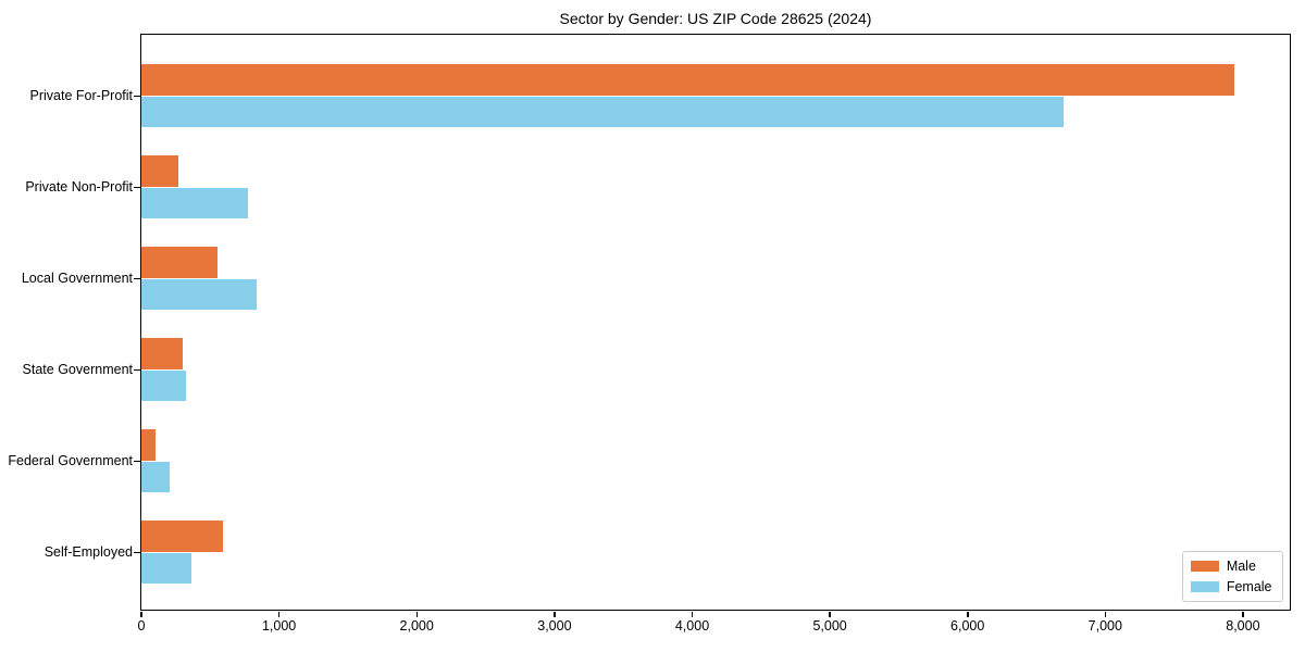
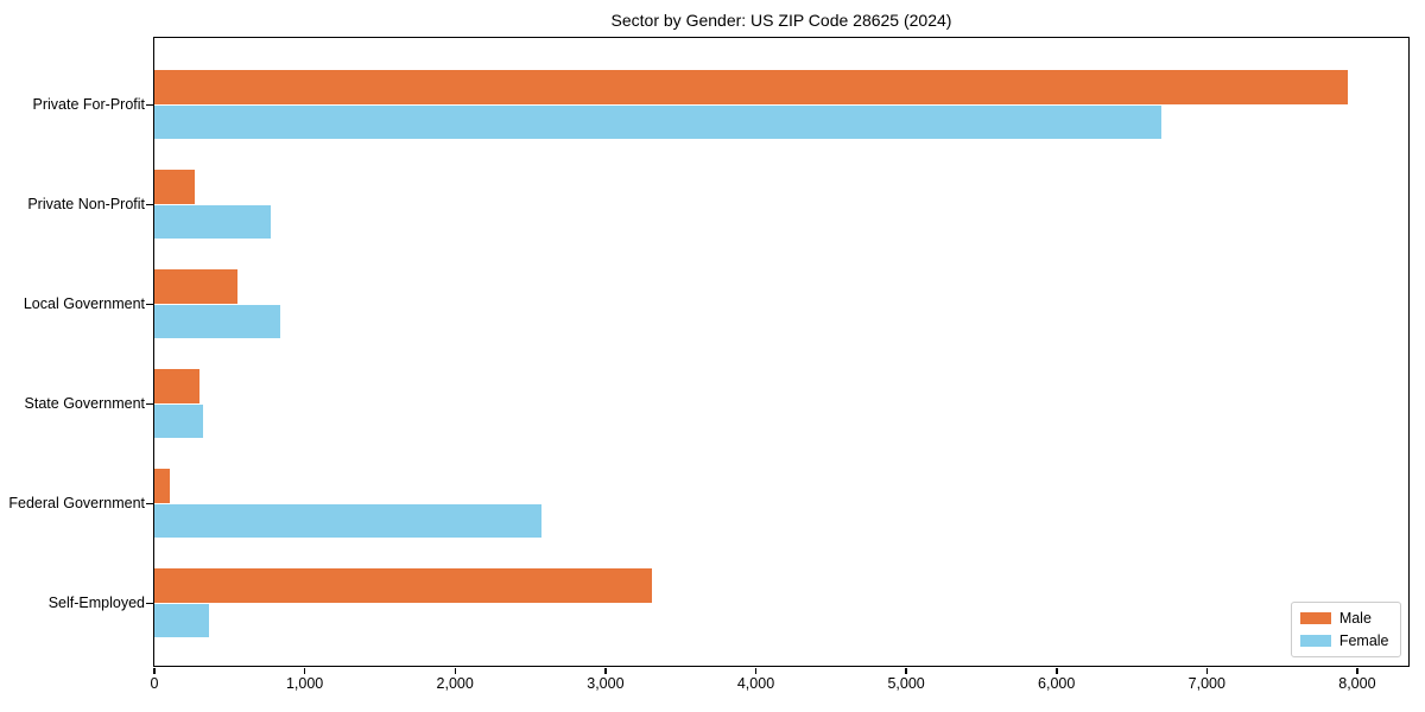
Female/Federal Government: 200 -> 2580
Male/Self-Employed: 600 -> 3310
